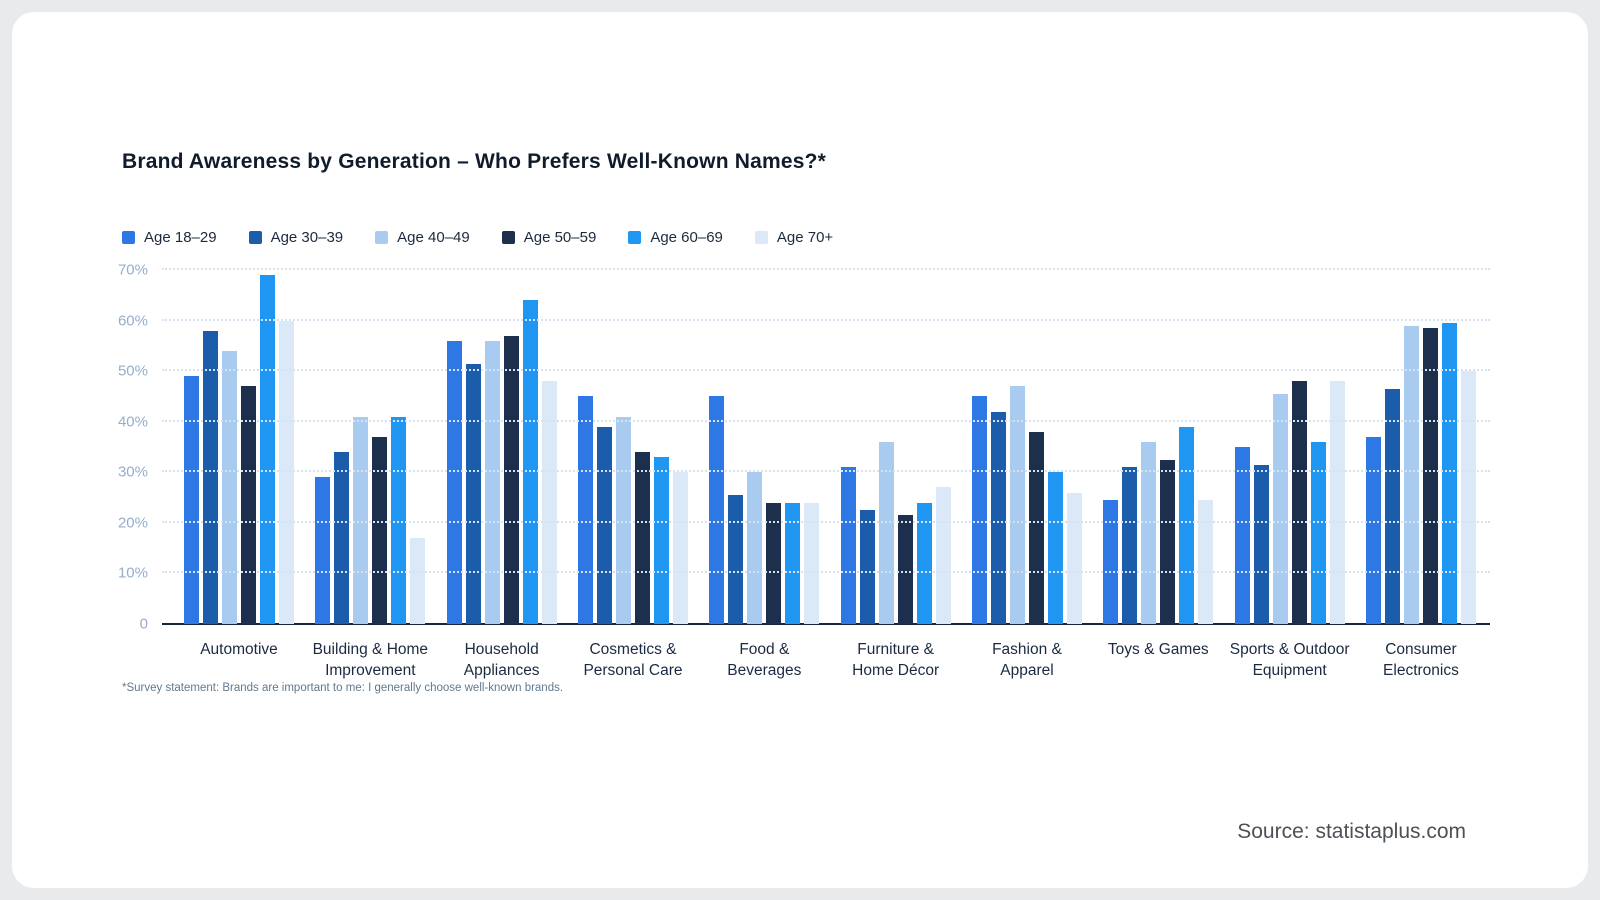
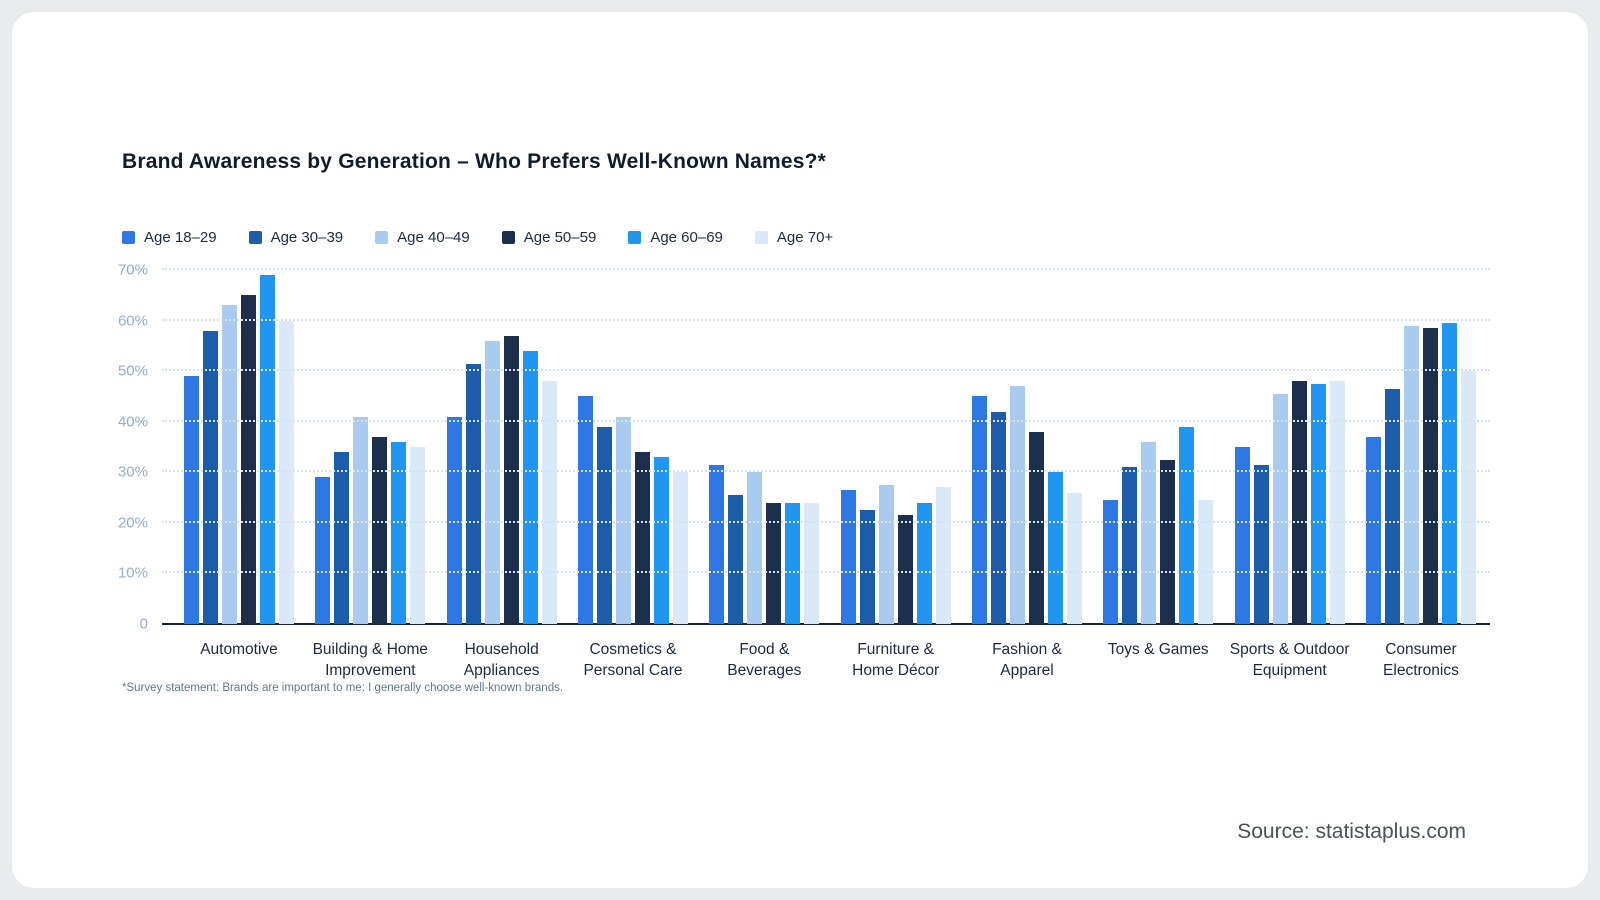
Age 40–49/Automotive: 54% -> 63%
Age 50–59/Automotive: 47% -> 65%
Age 60–69/Building & Home Improvement: 41% -> 36%
Age 70+/Building & Home Improvement: 17% -> 35%
Age 18–29/Household Appliances: 56% -> 41%
Age 60–69/Household Appliances: 64% -> 54%
Age 18–29/Food & Beverages: 45% -> 32%
Age 18–29/Furniture & Home Décor: 31% -> 26%
Age 40–49/Furniture & Home Décor: 36% -> 28%
Age 60–69/Sports & Outdoor Equipment: 36% -> 48%
